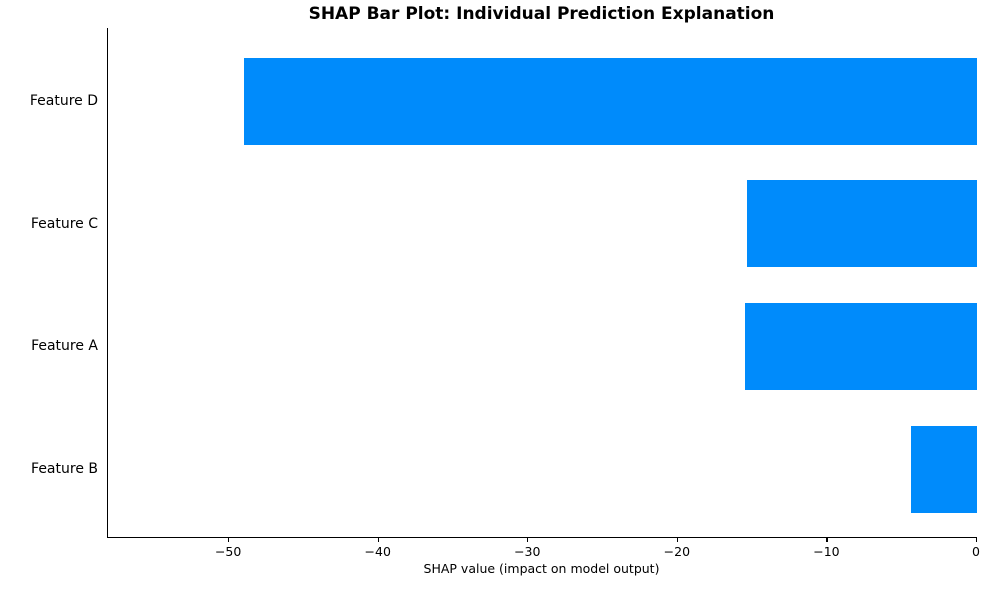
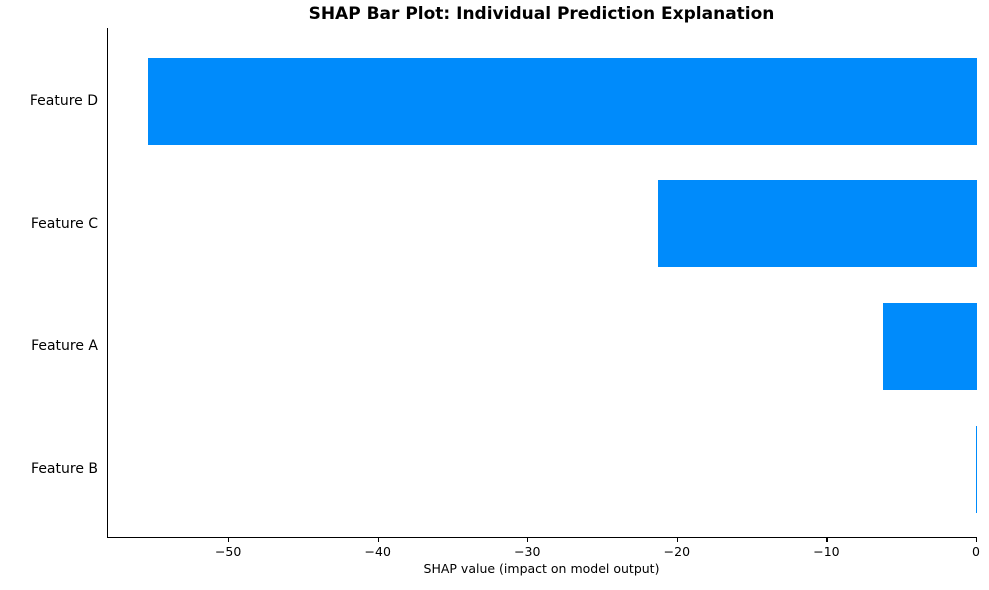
Feature D: -49.0 -> -55.4
Feature C: -15.4 -> -21.3
Feature A: -15.5 -> -6.3
Feature B: -4.4 -> -0.1
